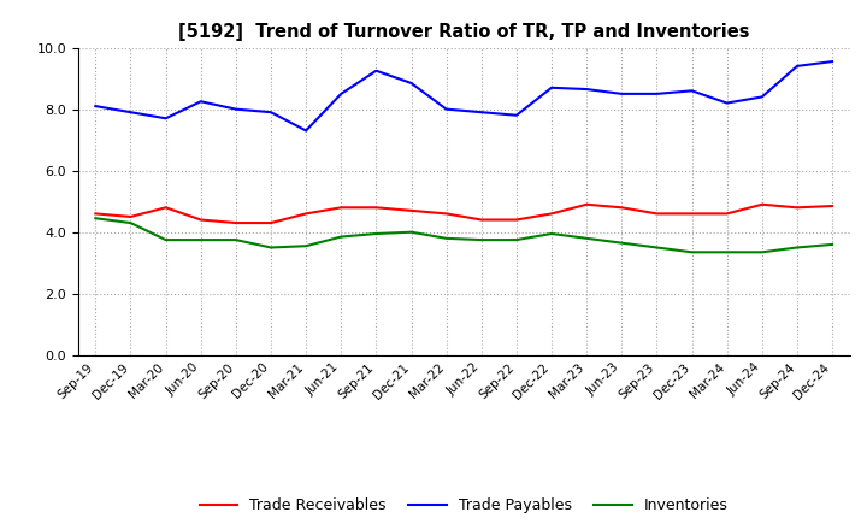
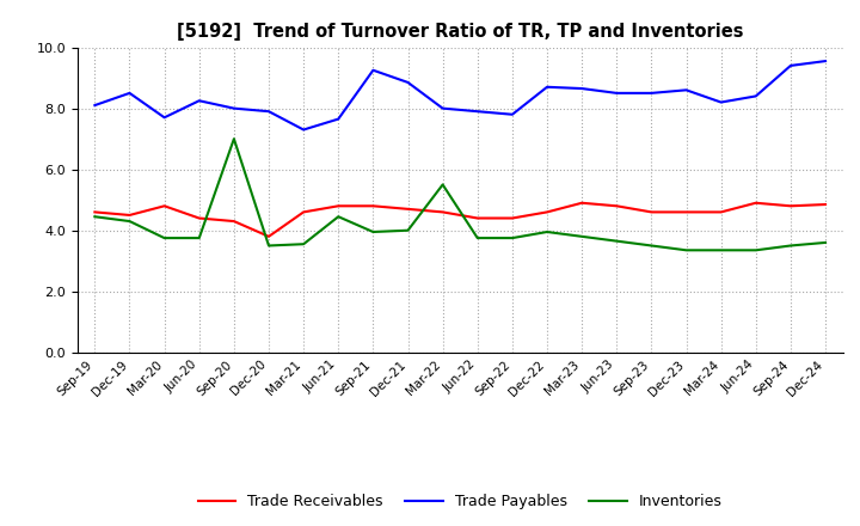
Trade Payables/Dec-19: 7.90 -> 8.50
Inventories/Sep-20: 3.75 -> 7.00
Trade Receivables/Dec-20: 4.30 -> 3.80
Trade Payables/Jun-21: 8.50 -> 7.65
Inventories/Jun-21: 3.85 -> 4.45
Inventories/Mar-22: 3.80 -> 5.50
